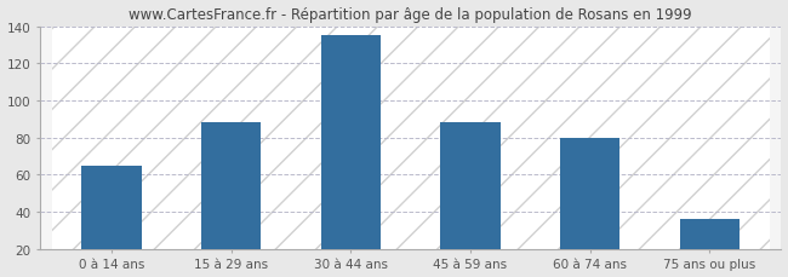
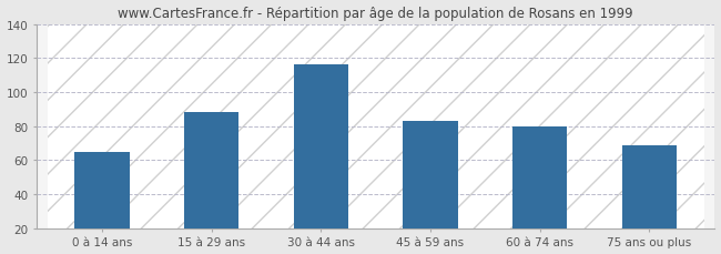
30 à 44 ans: 135 -> 116
45 à 59 ans: 88 -> 83
75 ans ou plus: 36 -> 69
